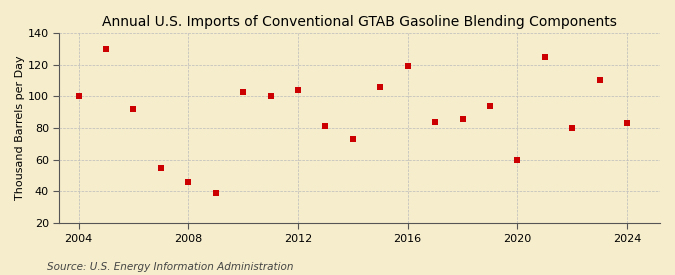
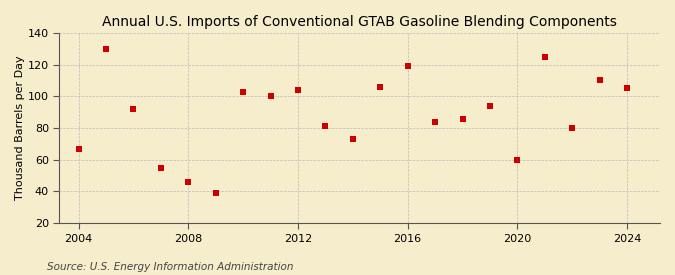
2004: 100 -> 67
2024: 83 -> 105
